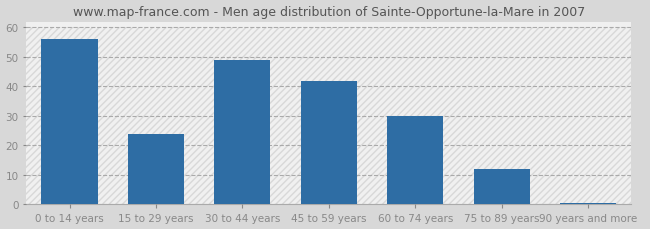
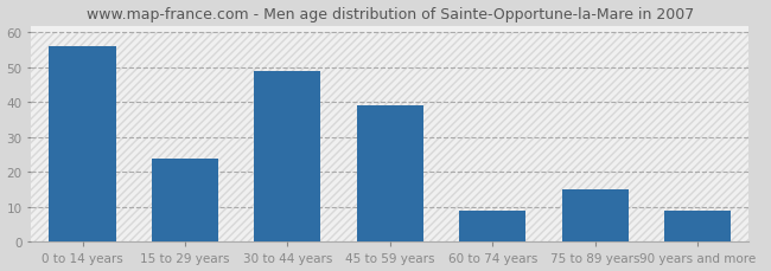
45 to 59 years: 42.0 -> 39.0
60 to 74 years: 30.0 -> 9.0
75 to 89 years: 12.0 -> 15.0
90 years and more: 0.5 -> 9.0
